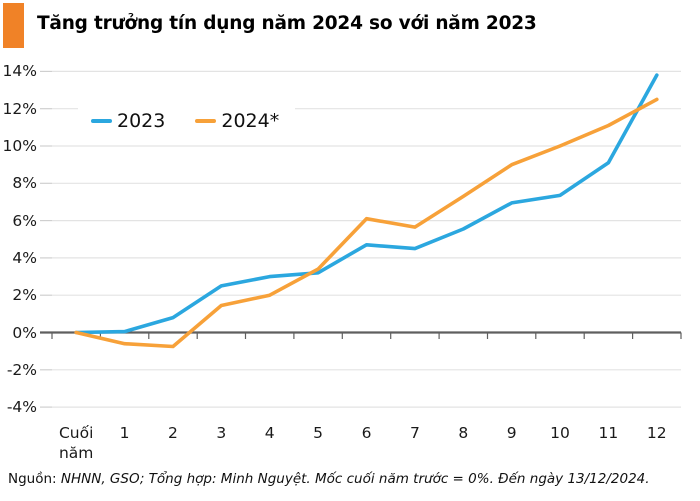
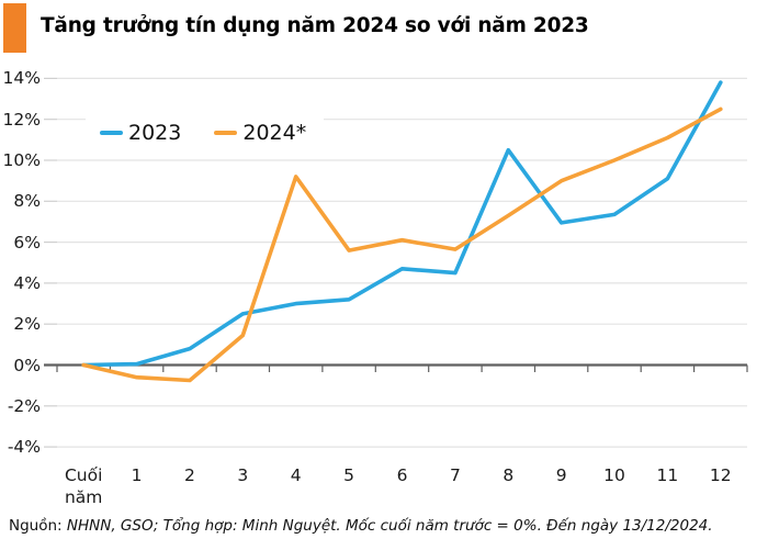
2024*/4: 2.0% -> 9.2%
2024*/5: 3.4% -> 5.6%
2023/8: 5.5% -> 10.5%
